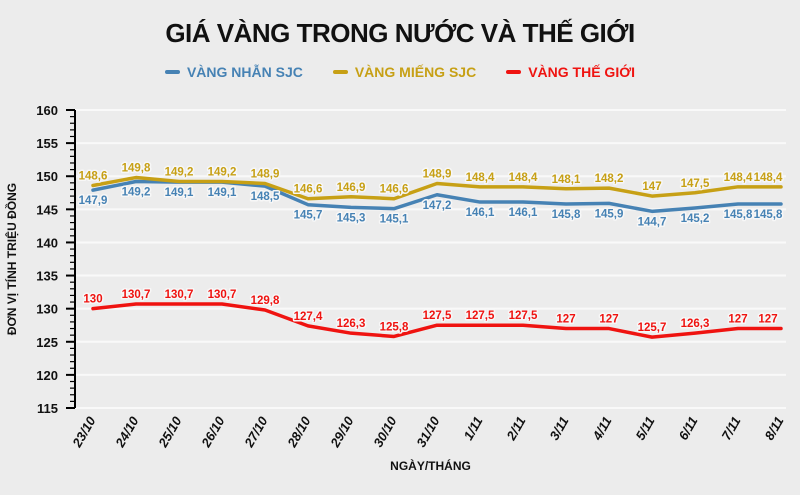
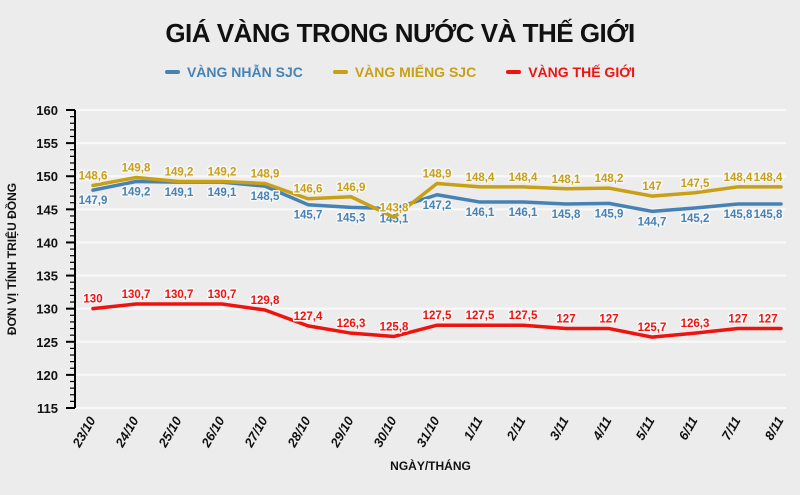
VÀNG MIẾNG SJC/30/10: 146,6 -> 143,8
